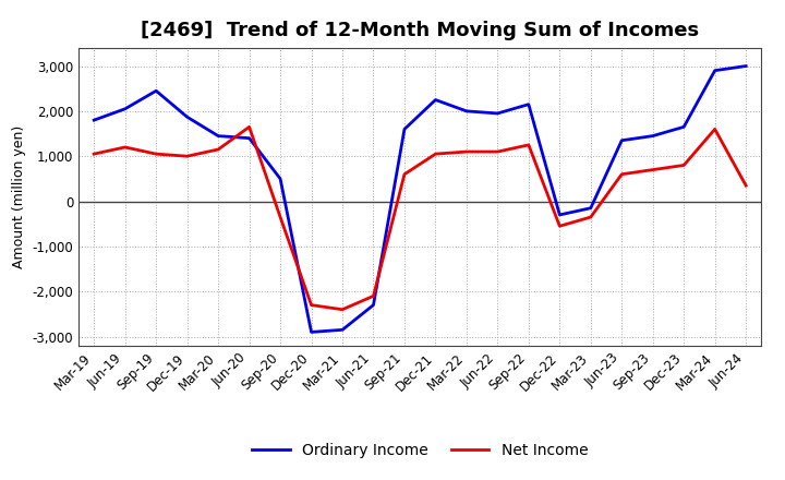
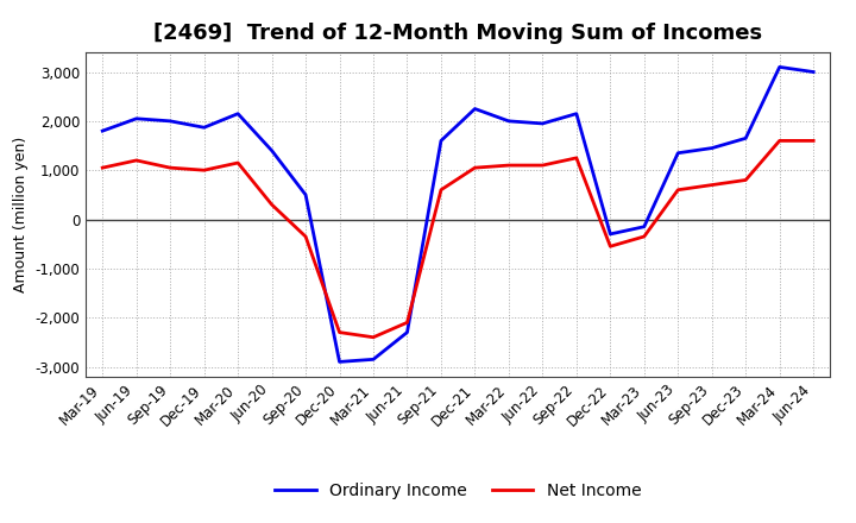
Ordinary Income/Sep-19: 2,450 -> 2,000
Ordinary Income/Mar-20: 1,450 -> 2,150
Net Income/Jun-20: 1,650 -> 300
Ordinary Income/Mar-24: 2,900 -> 3,100
Net Income/Jun-24: 350 -> 1,600
